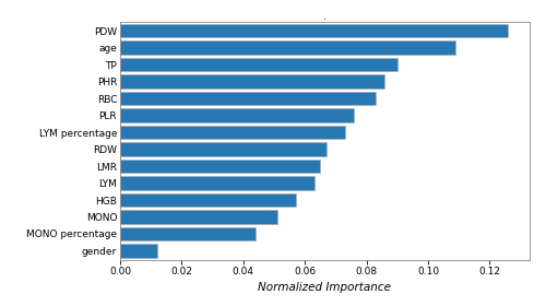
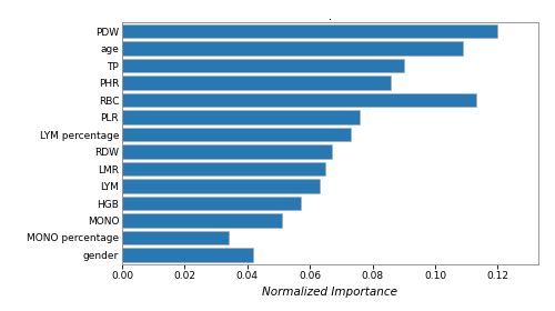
PDW: 0.126 -> 0.120
RBC: 0.083 -> 0.113
MONO percentage: 0.044 -> 0.034
gender: 0.012 -> 0.042
